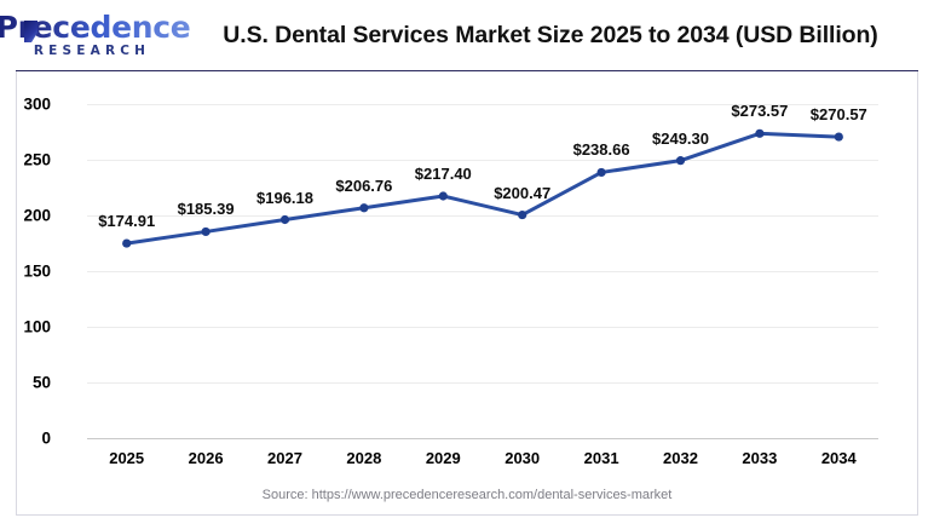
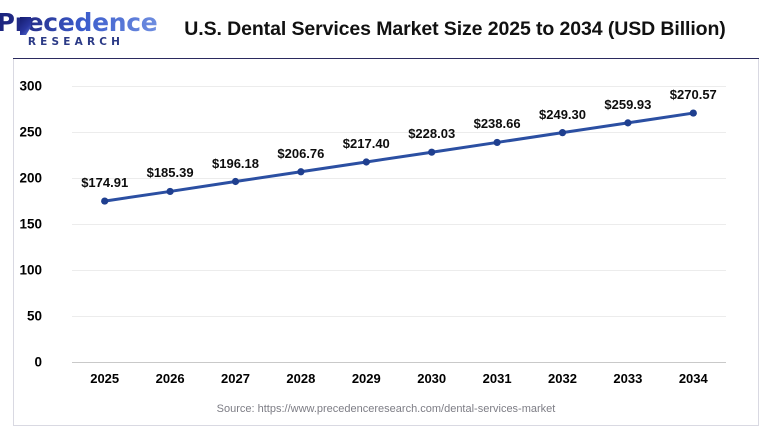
2030: $200.47 -> $228.03
2033: $273.57 -> $259.93
